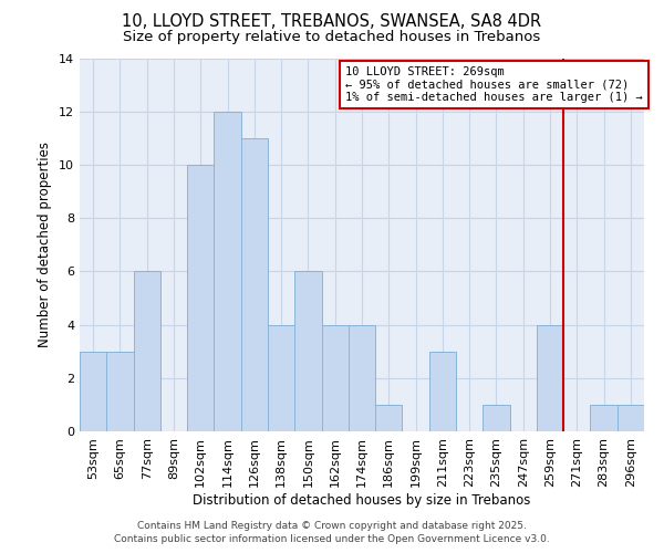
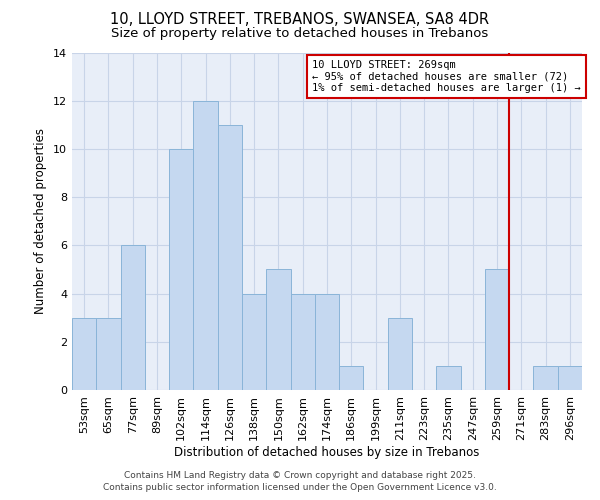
150sqm: 6 -> 5
259sqm: 4 -> 5
